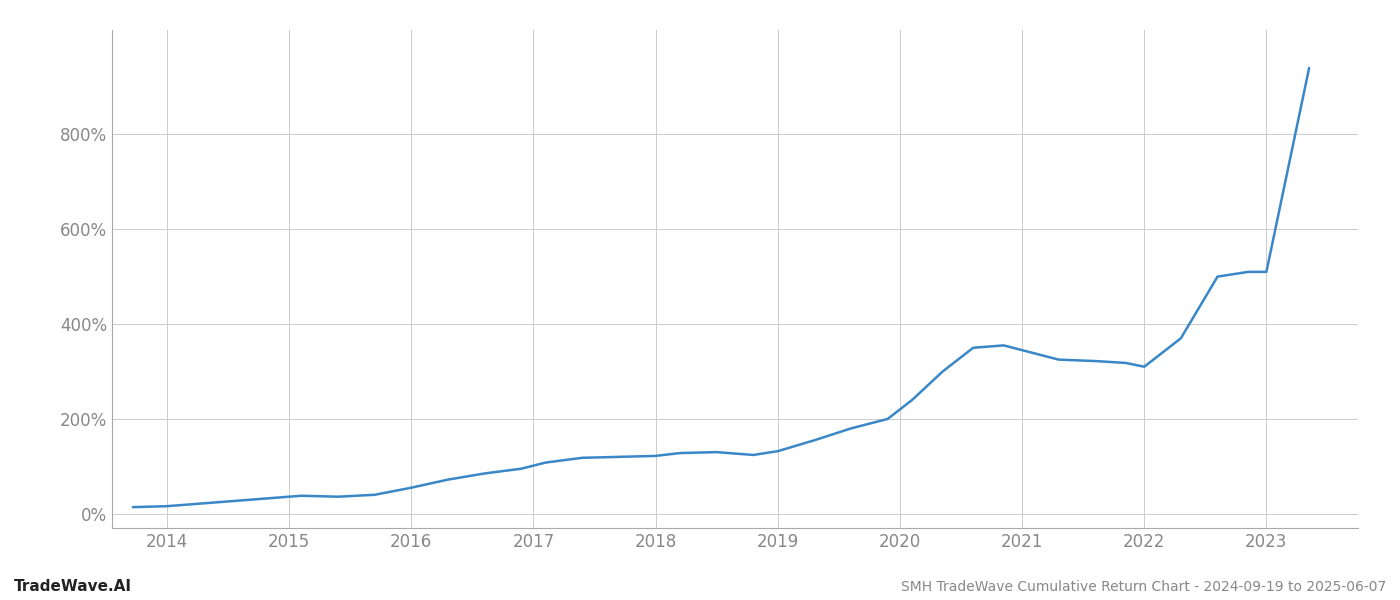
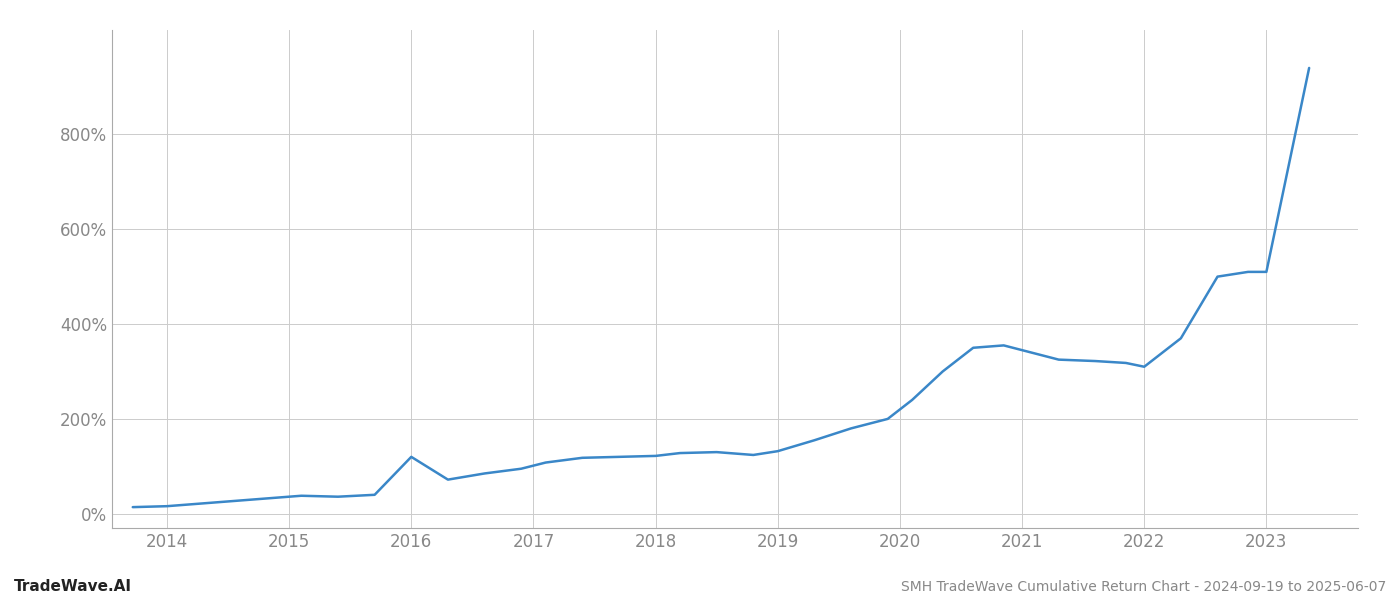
2016: 55% -> 120%
